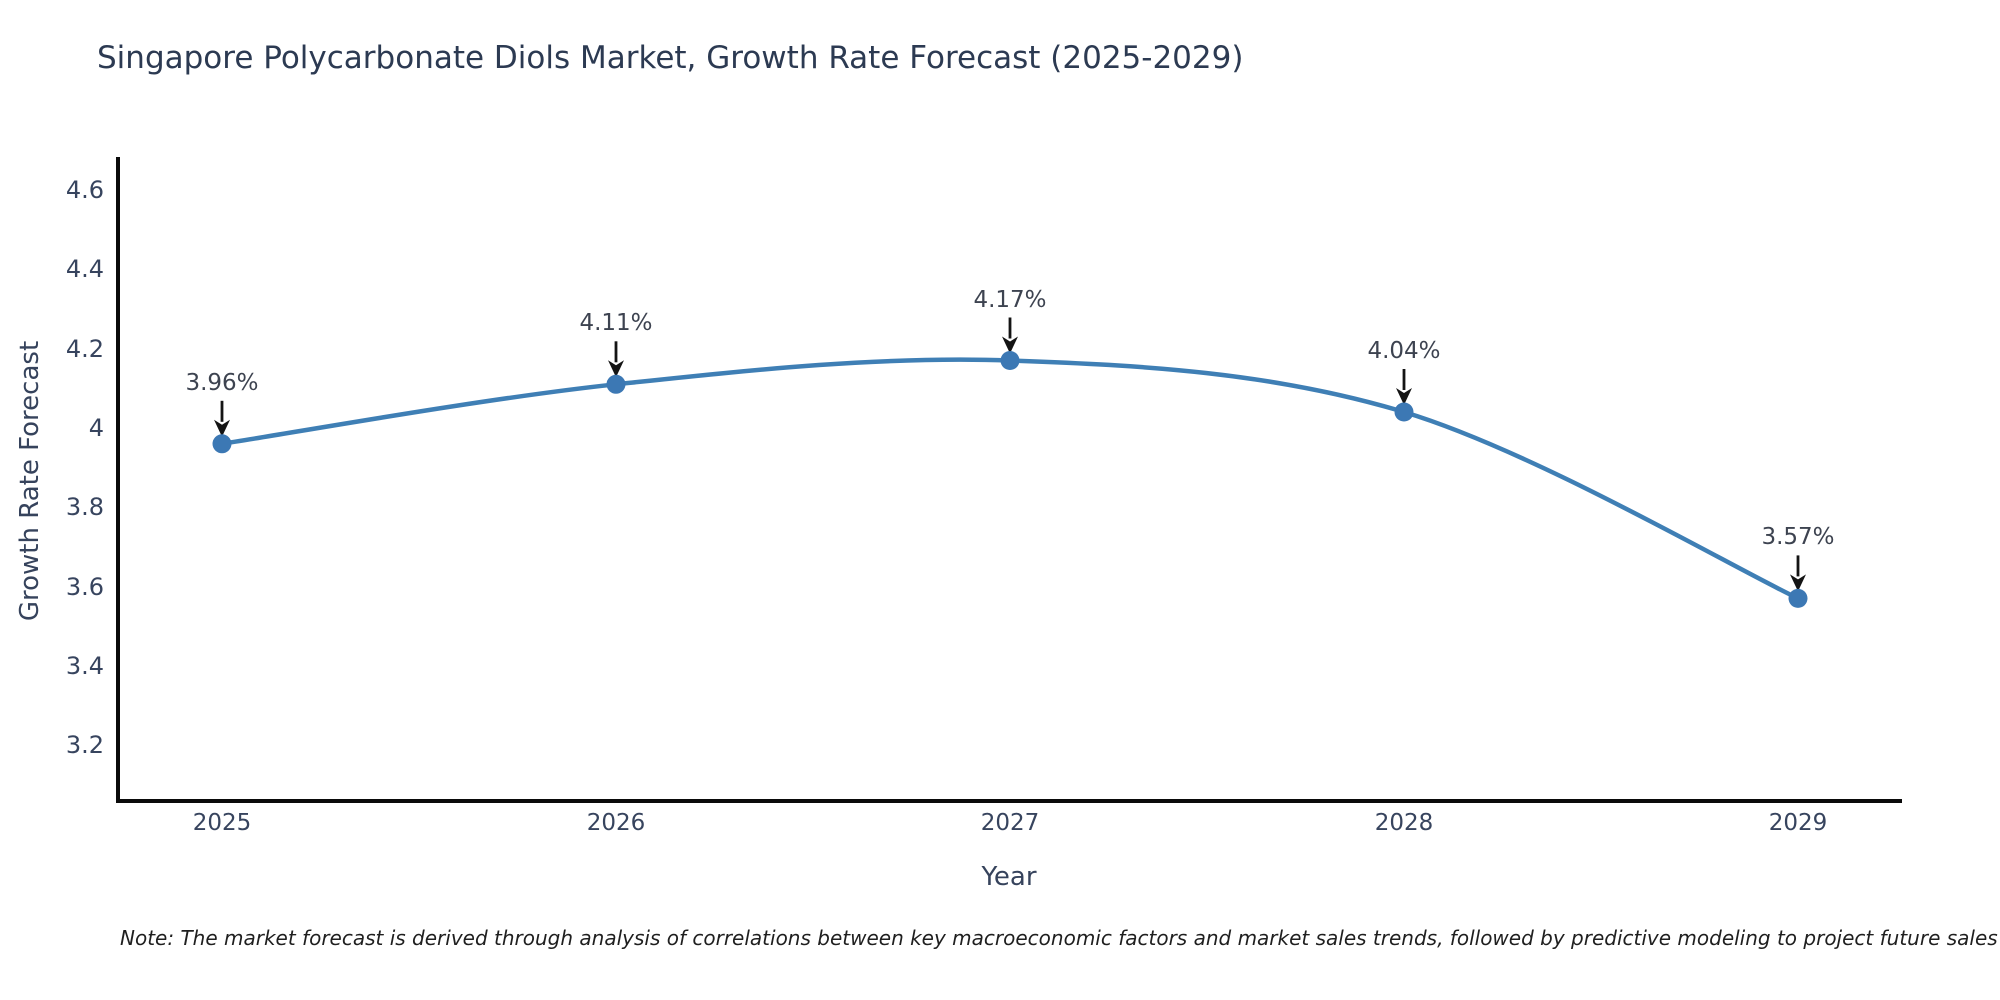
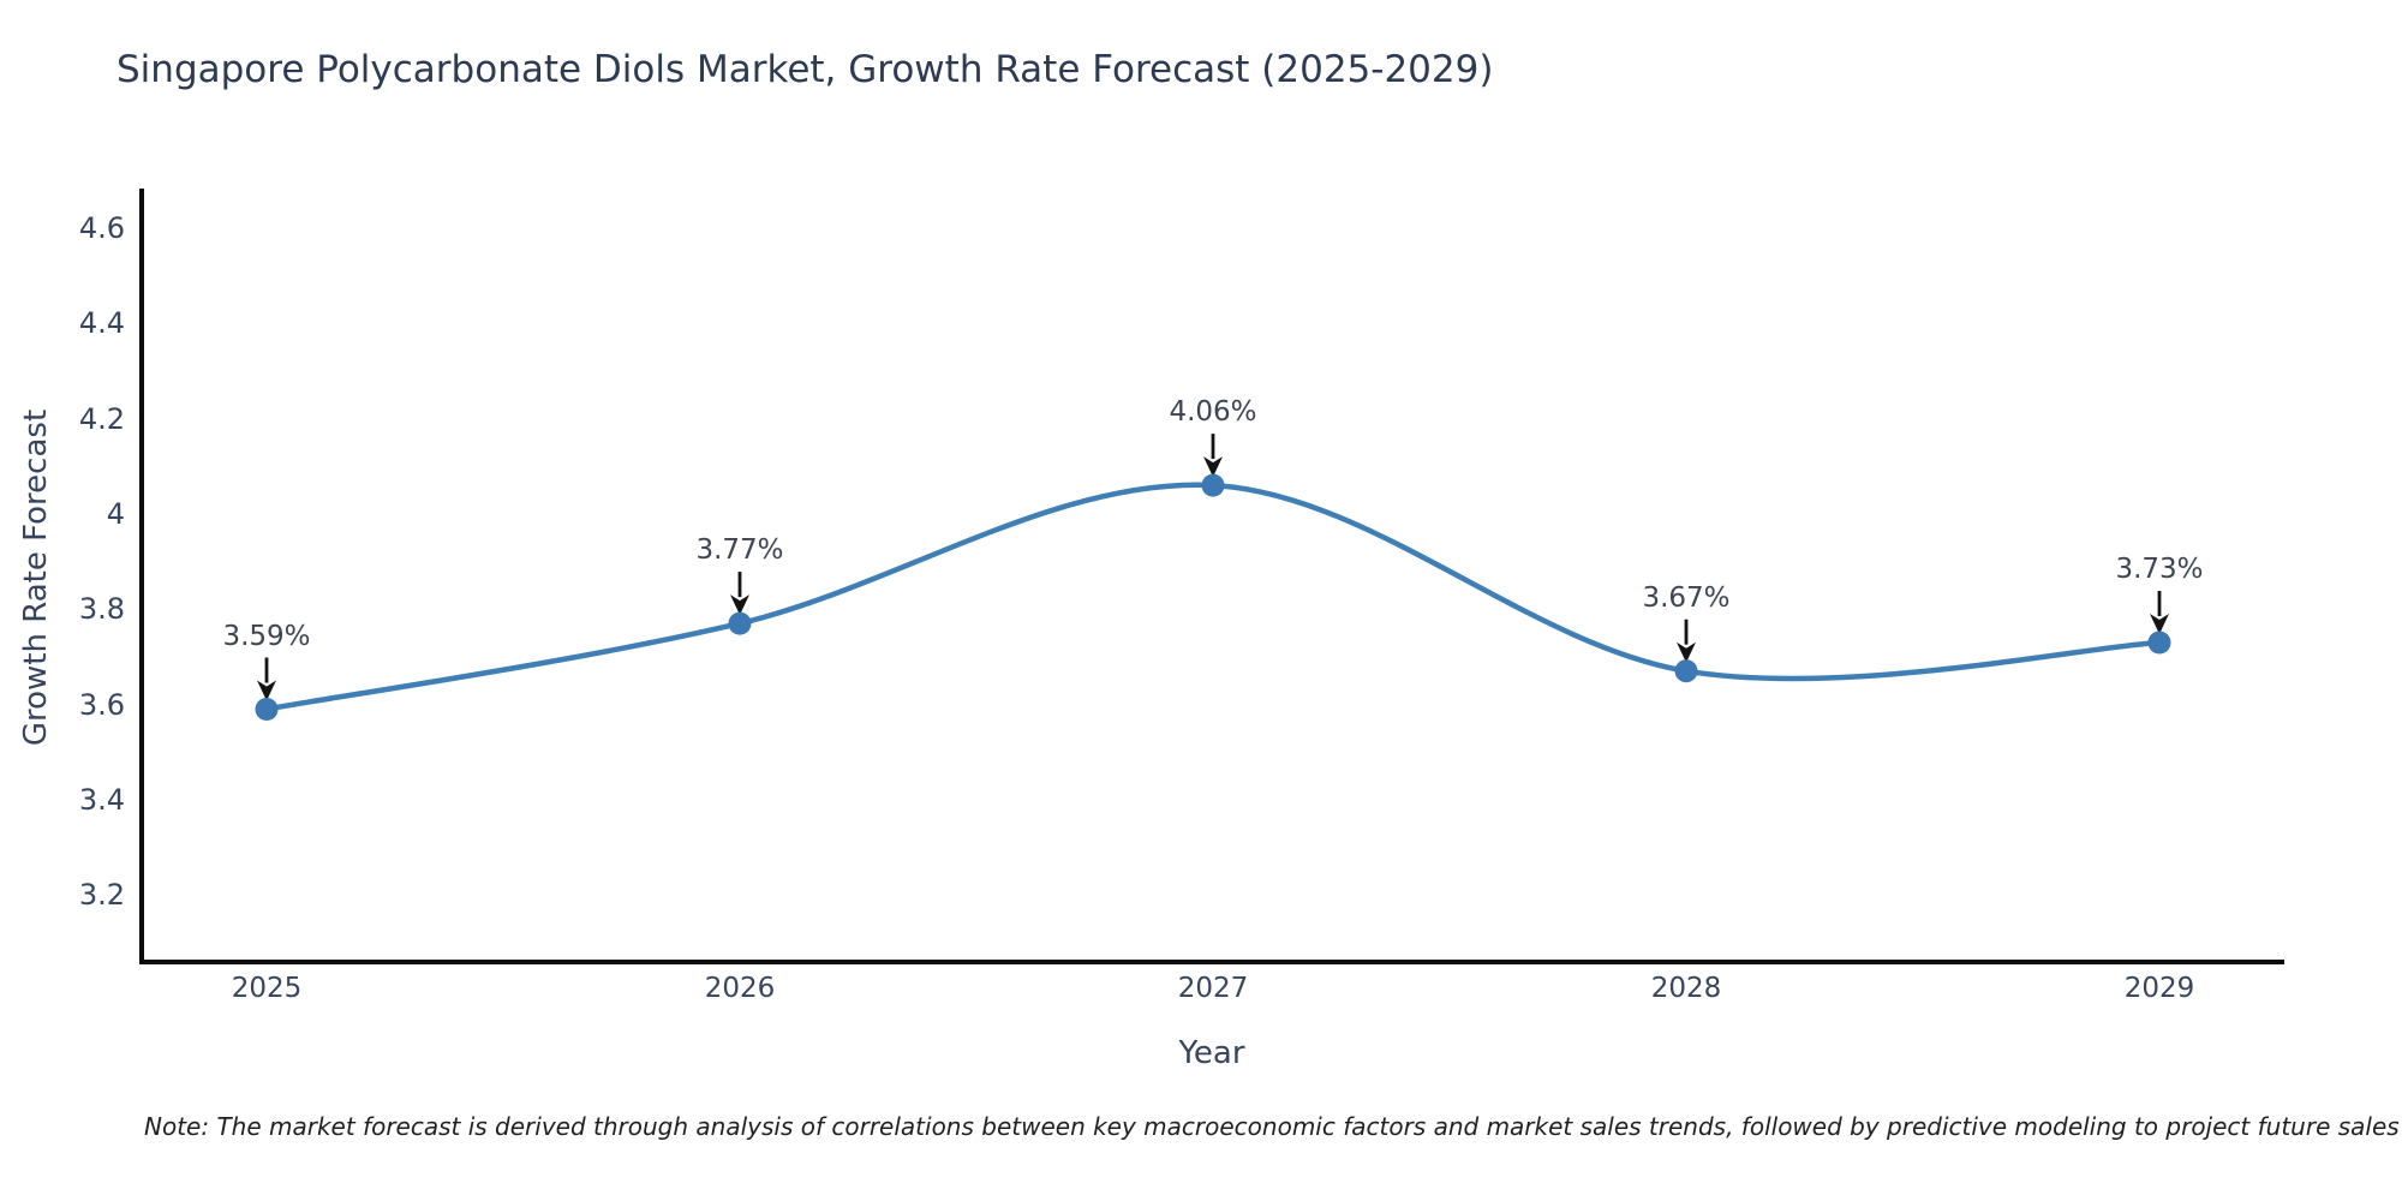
2025: 3.96% -> 3.59%
2026: 4.11% -> 3.77%
2027: 4.17% -> 4.06%
2028: 4.04% -> 3.67%
2029: 3.57% -> 3.73%
